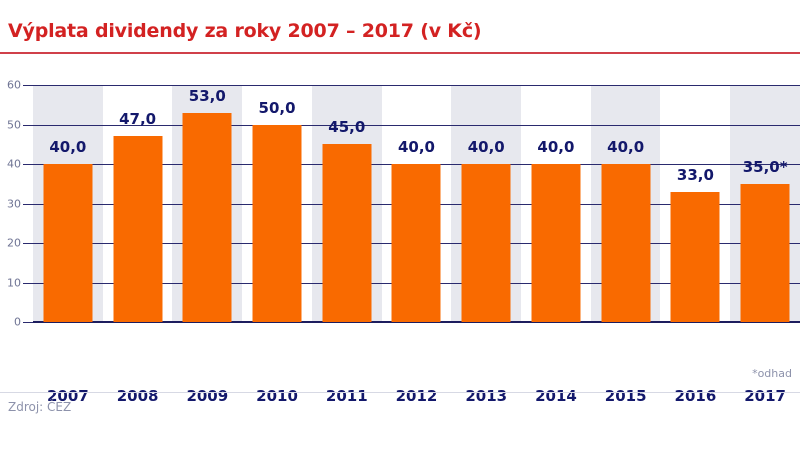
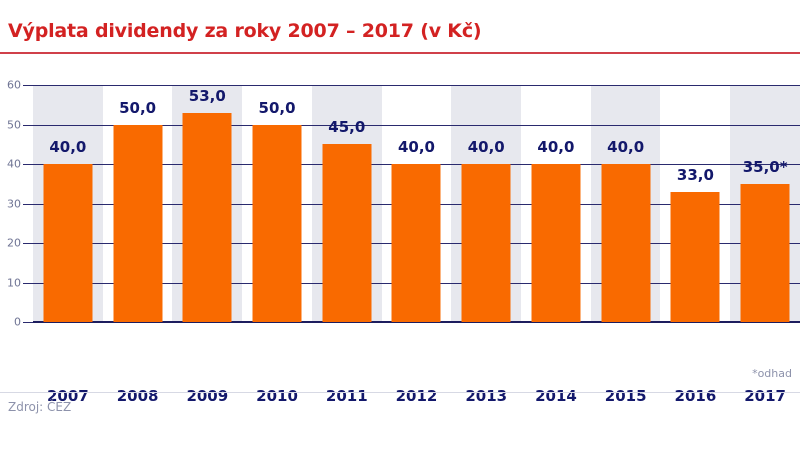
2008: 47,0 -> 50,0
